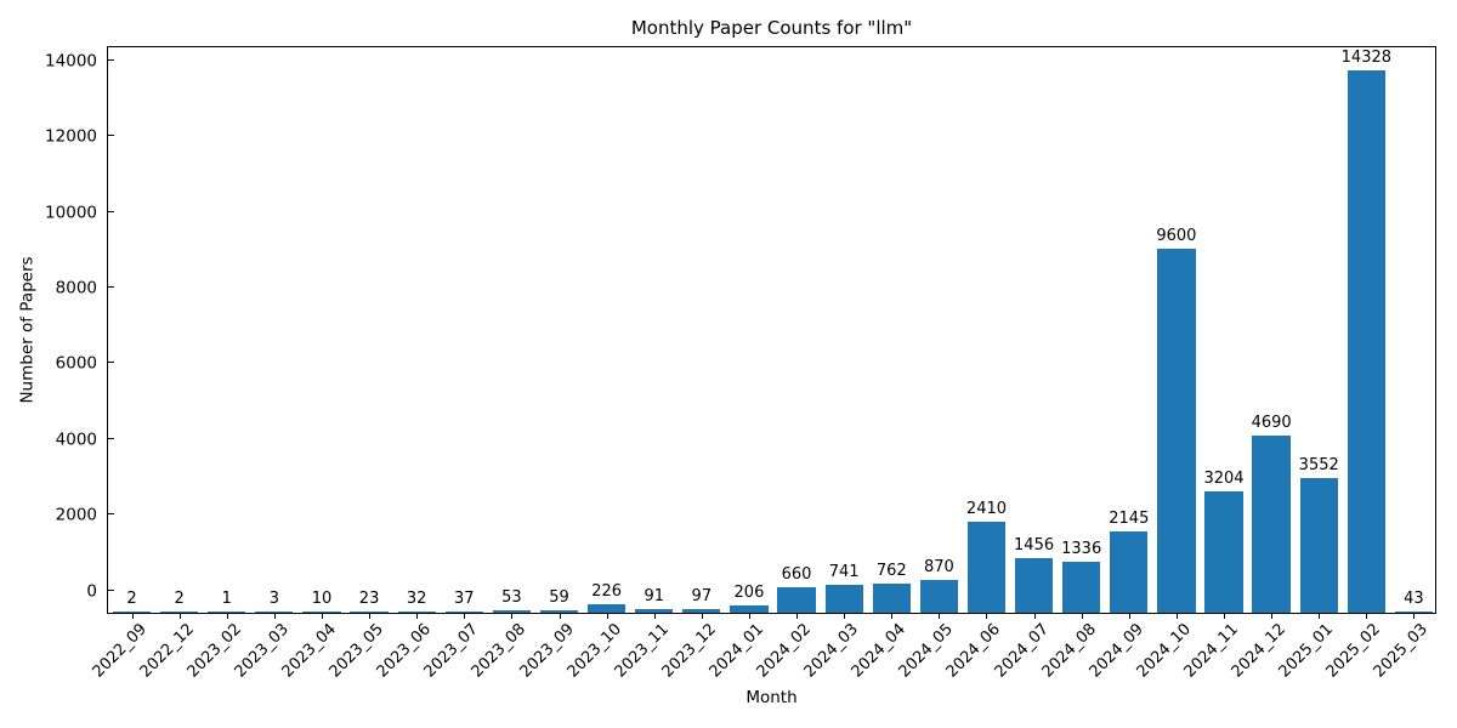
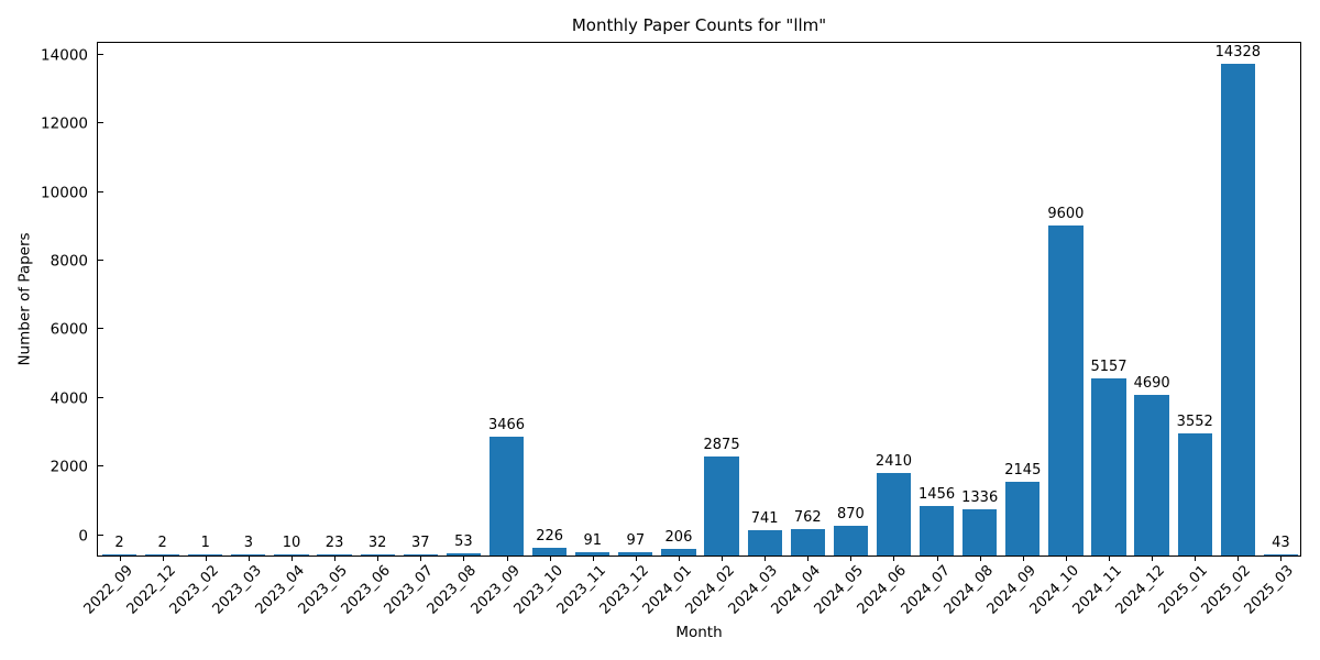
2023_09: 59 -> 3466
2024_02: 660 -> 2875
2024_11: 3204 -> 5157
